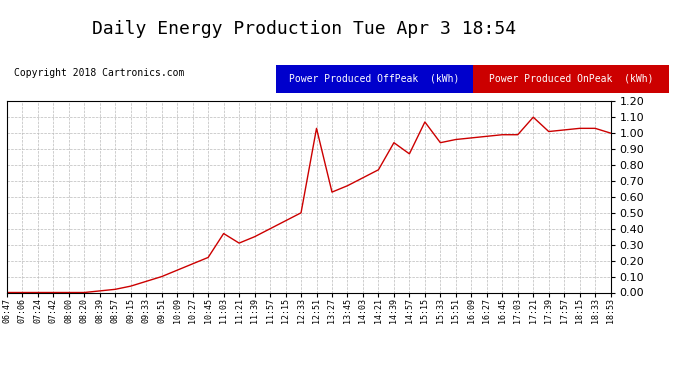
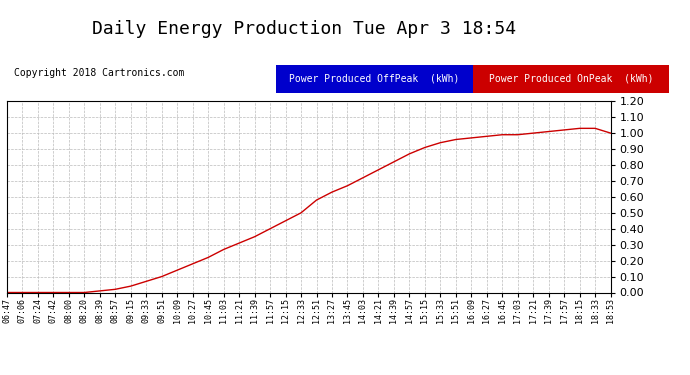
11:03: 0.37 -> 0.27
12:51: 1.03 -> 0.58
14:39: 0.94 -> 0.82
15:15: 1.07 -> 0.91
17:21: 1.10 -> 1.00
